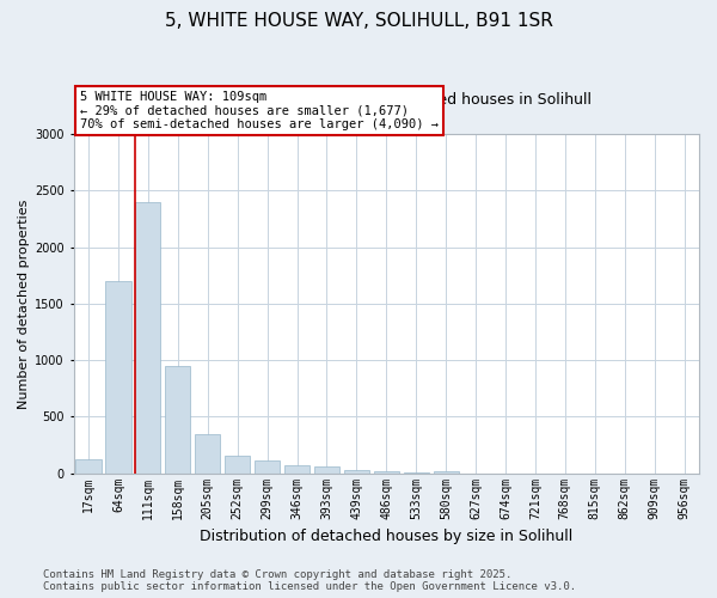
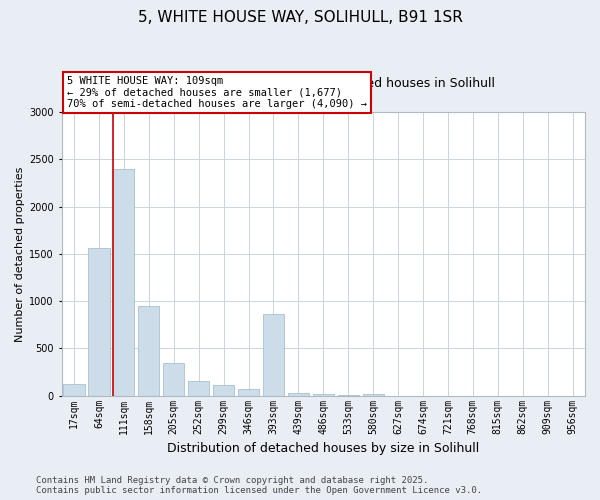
64sqm: 1700 -> 1560
393sqm: 60 -> 860
